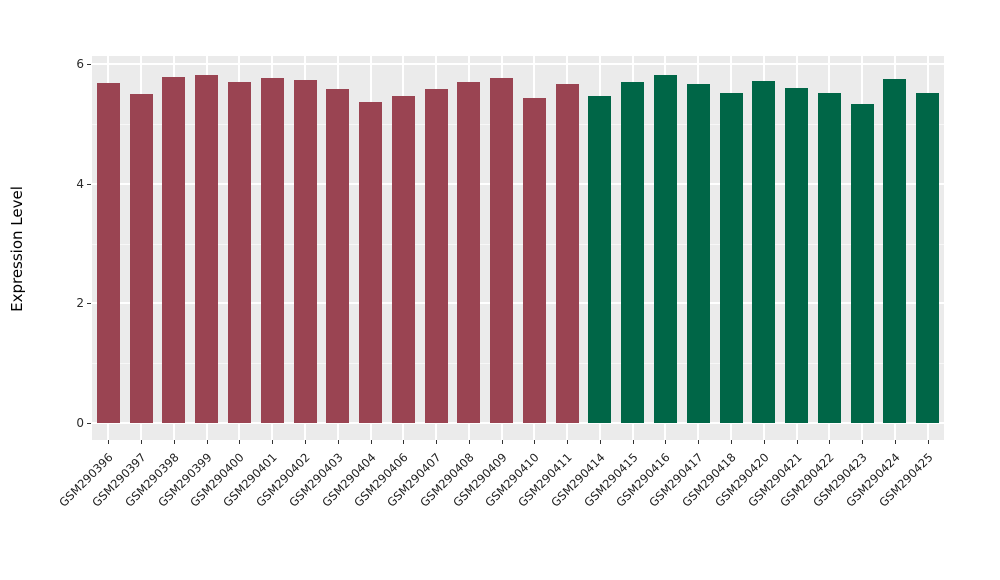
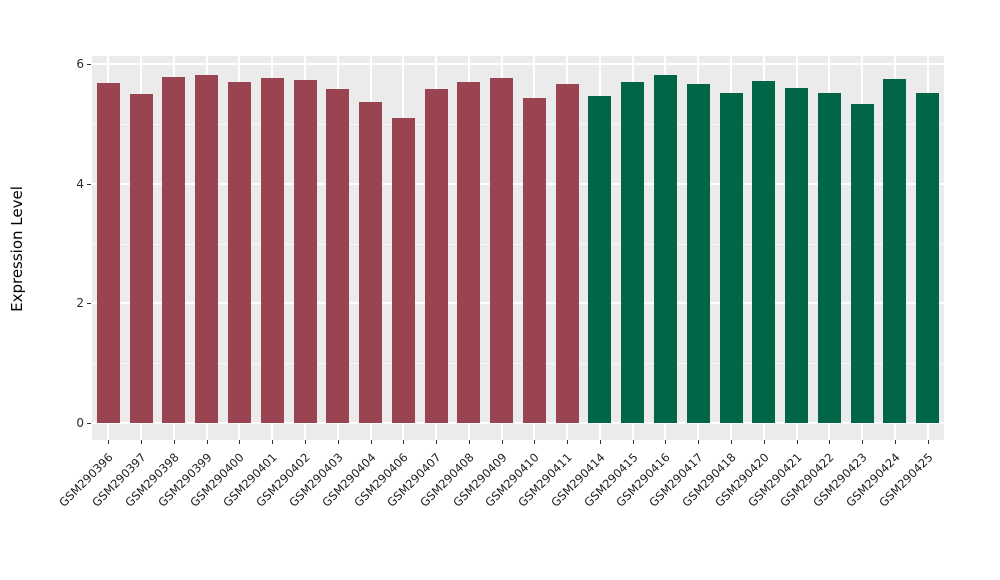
GSM290406: 5.5 -> 5.1
